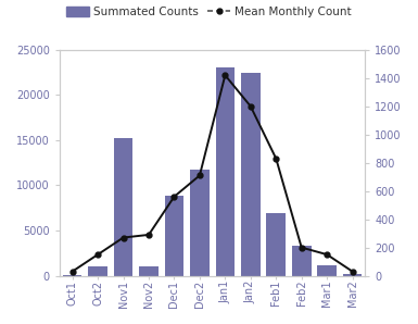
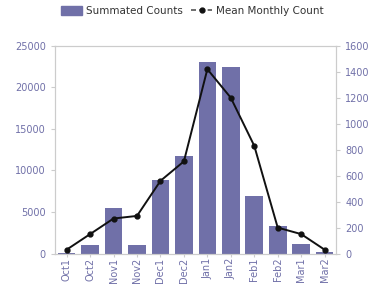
Summated Counts/Nov1: 15200 -> 5500
